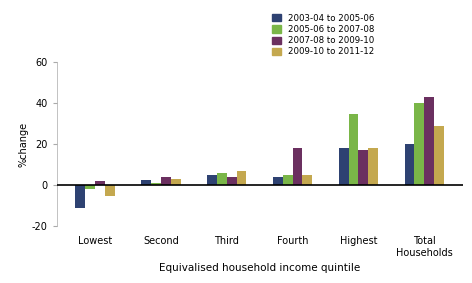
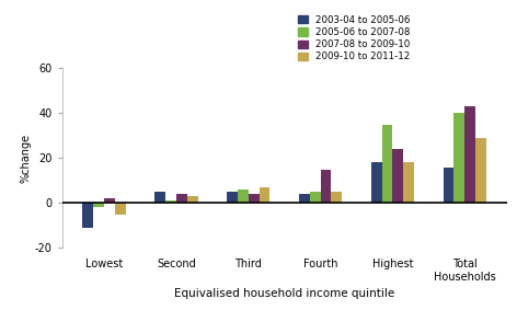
2003-04 to 2005-06/Second: 2.5 -> 5.0
2007-08 to 2009-10/Fourth: 18 -> 15
2007-08 to 2009-10/Highest: 17 -> 24
2003-04 to 2005-06/Total Households: 20.0 -> 16.0
